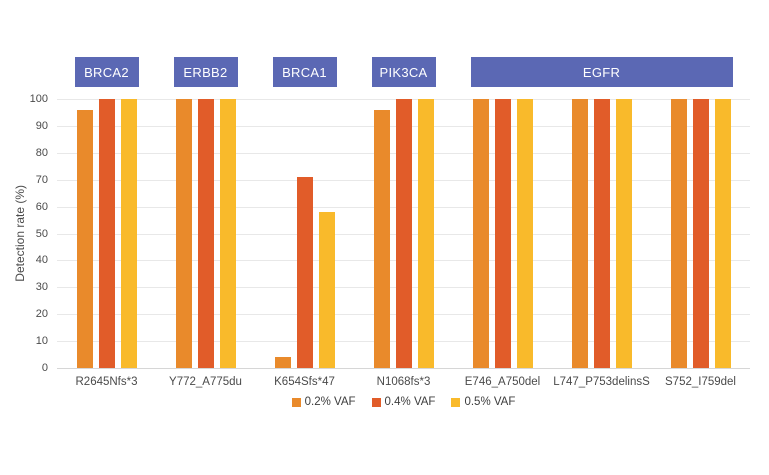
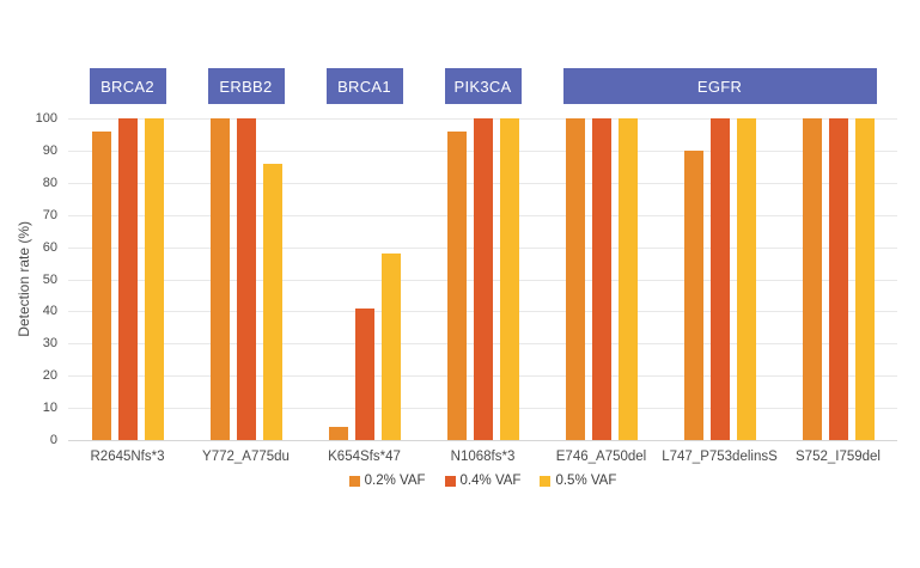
0.5% VAF/Y772_A775du: 100 -> 86
0.4% VAF/K654Sfs*47: 71 -> 41
0.2% VAF/L747_P753delinsS: 100 -> 90
